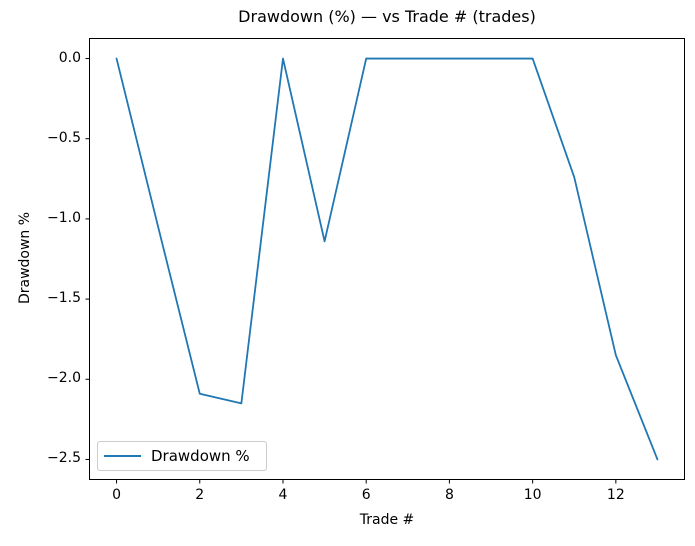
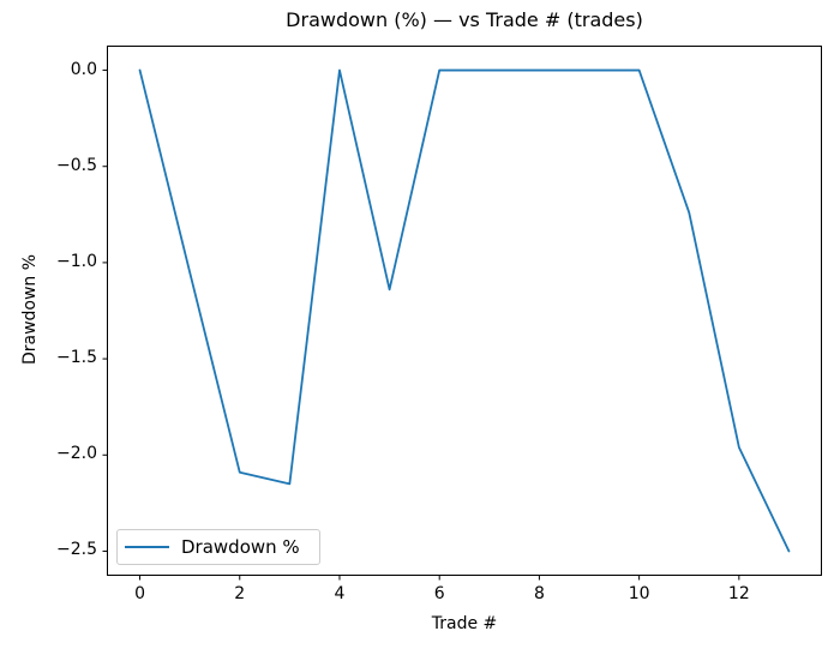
12: -1.85 -> -1.96
